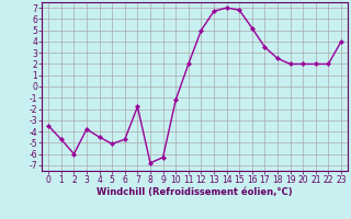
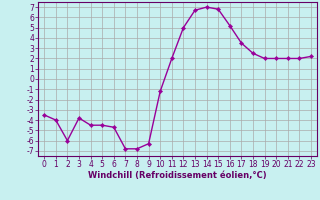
1: -4.7 -> -4.0
5: -5.1 -> -4.5
7: -1.8 -> -6.8
23: 4.0 -> 2.2
